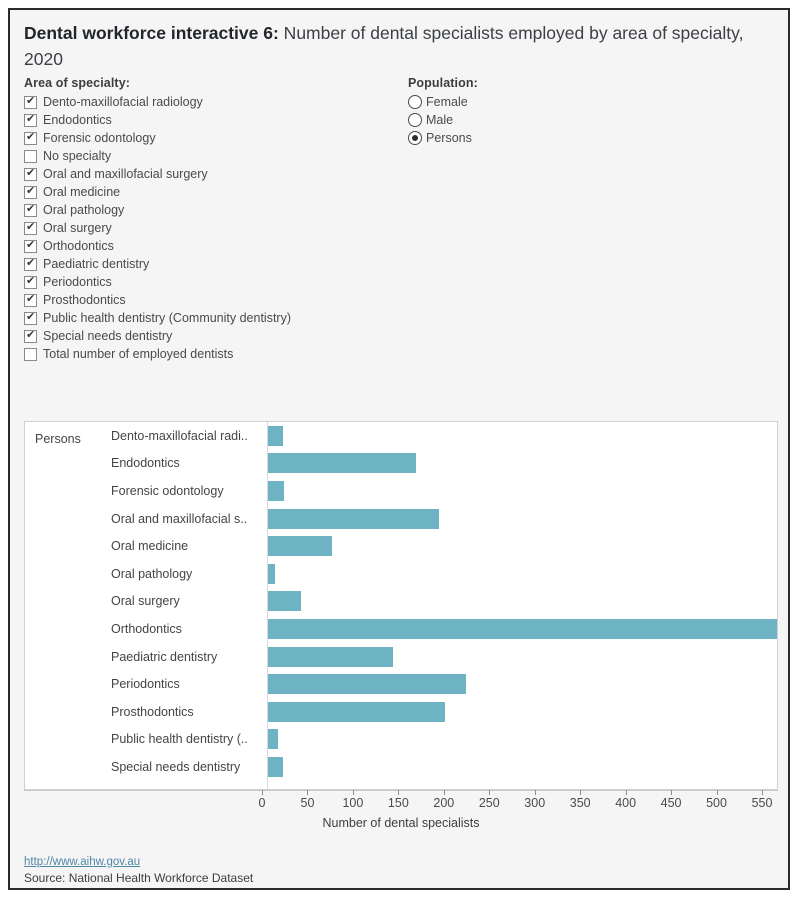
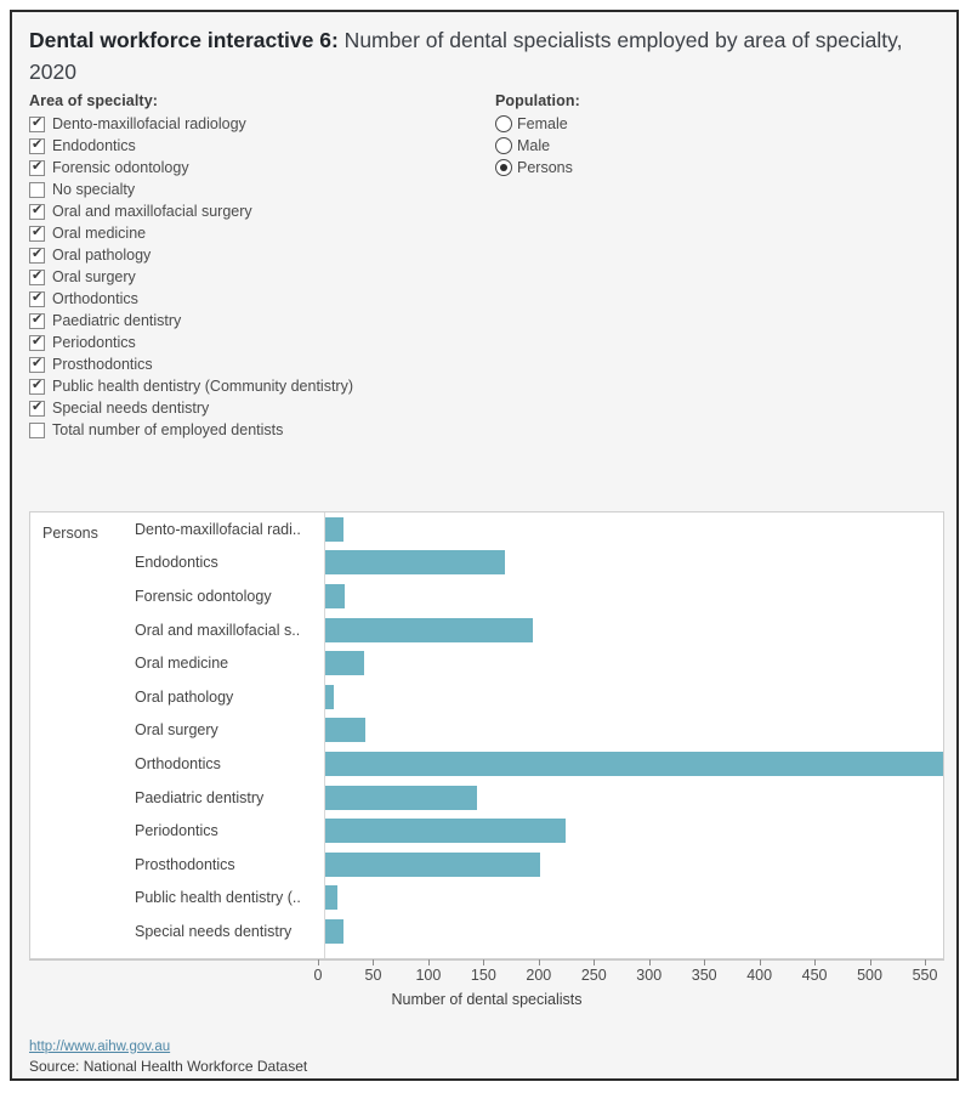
Oral medicine: 70 -> 40
